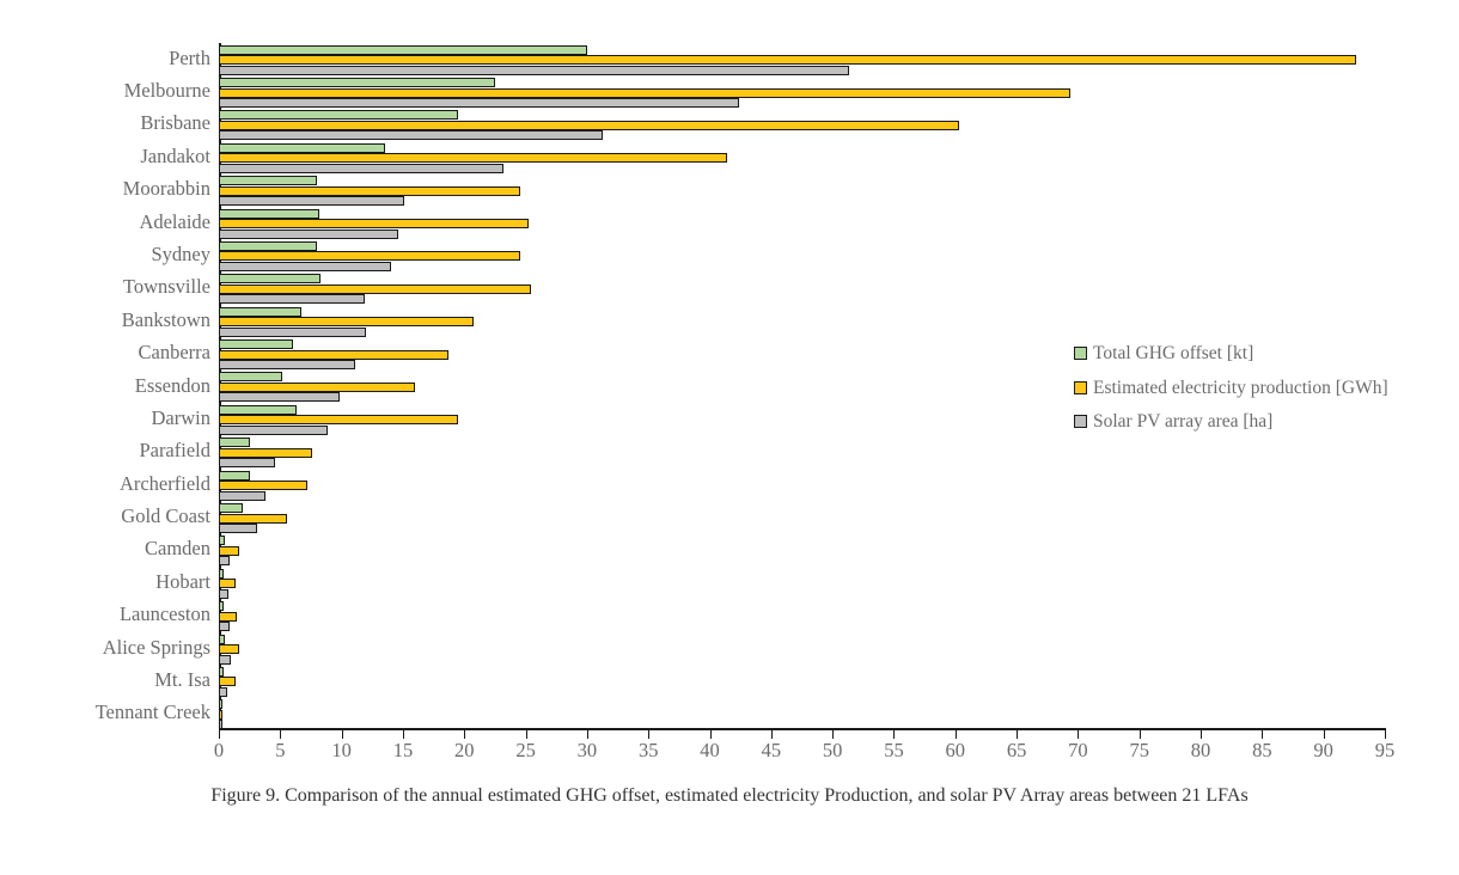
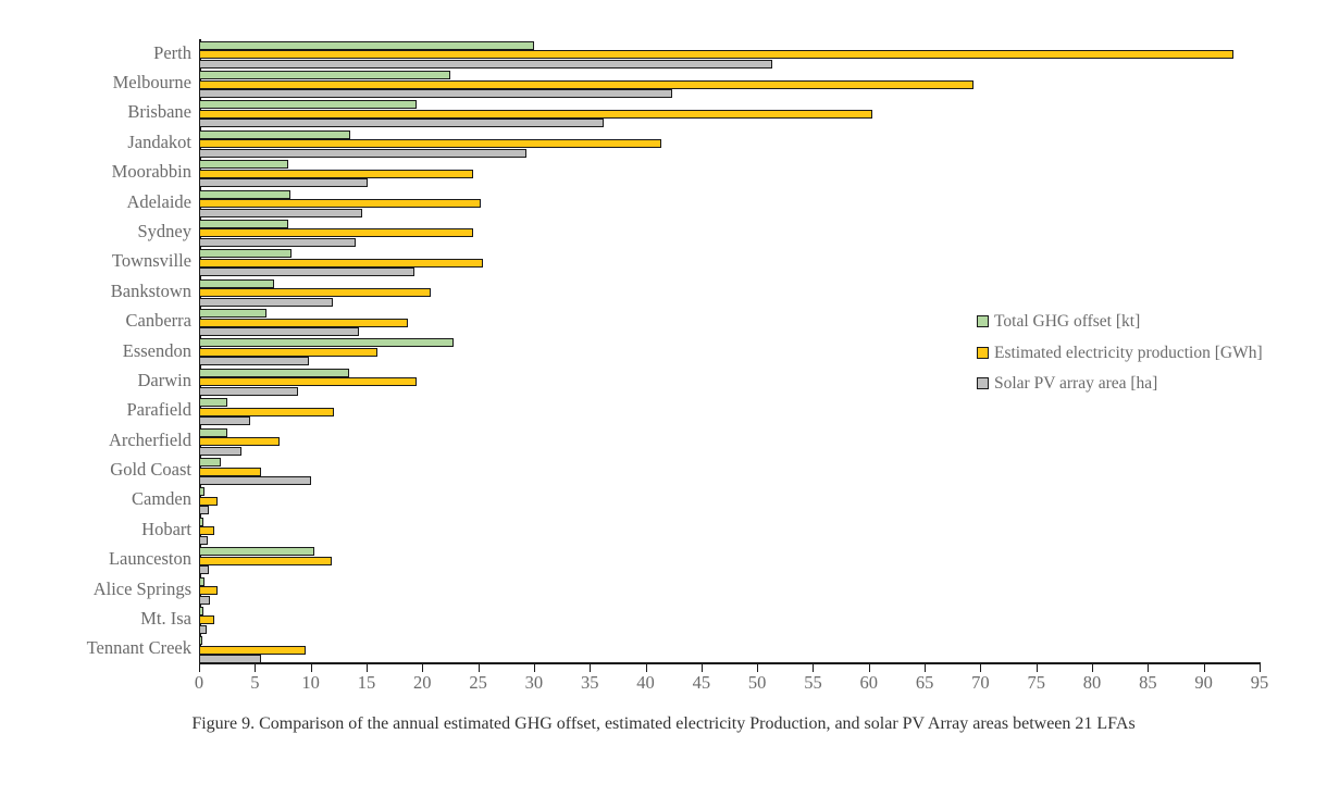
Solar PV array area [ha]/Brisbane: 31.3 -> 36.2
Solar PV array area [ha]/Jandakot: 23.2 -> 29.3
Solar PV array area [ha]/Townsville: 11.9 -> 19.3
Solar PV array area [ha]/Canberra: 11.1 -> 14.3
Total GHG offset [kt]/Essendon: 5.2 -> 22.8
Total GHG offset [kt]/Darwin: 6.3 -> 13.4
Estimated electricity production [GWh]/Parafield: 7.6 -> 12.1
Solar PV array area [ha]/Gold Coast: 3.1 -> 10.0
Total GHG offset [kt]/Launceston: 0.4 -> 10.3
Estimated electricity production [GWh]/Launceston: 1.5 -> 11.9
Estimated electricity production [GWh]/Tennant Creek: 0.3 -> 9.5
Solar PV array area [ha]/Tennant Creek: 0.1 -> 5.6
